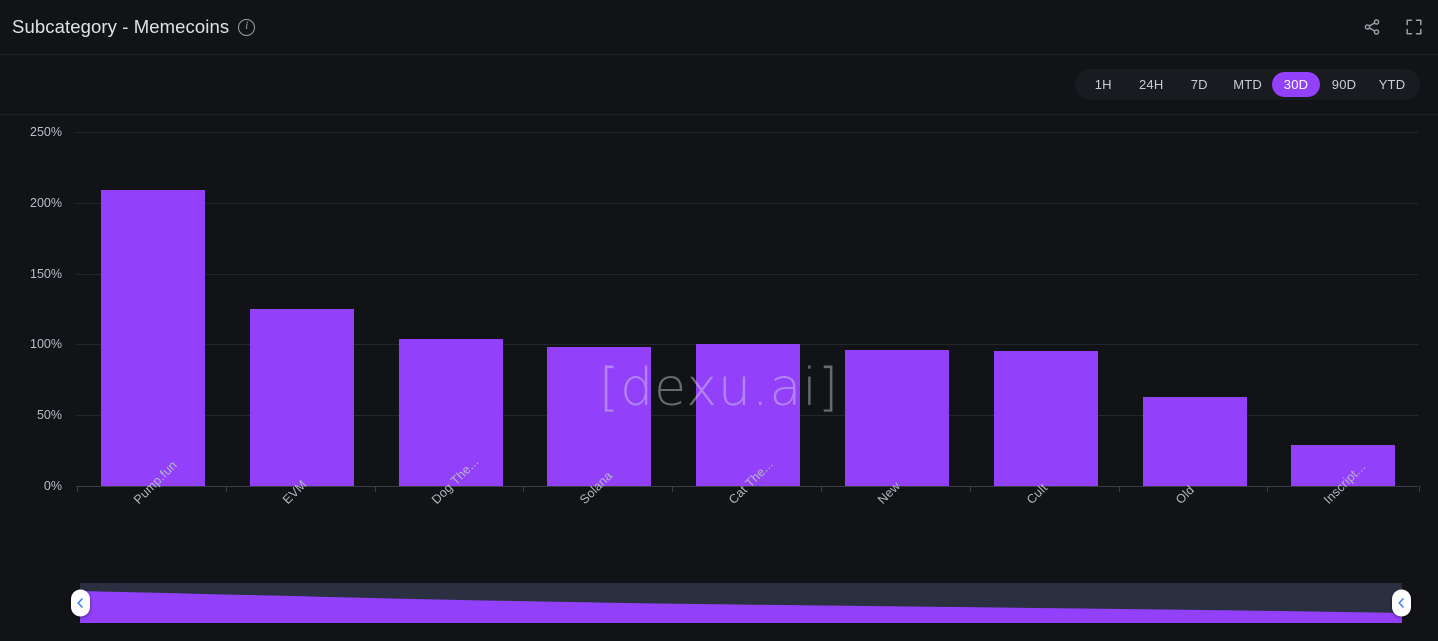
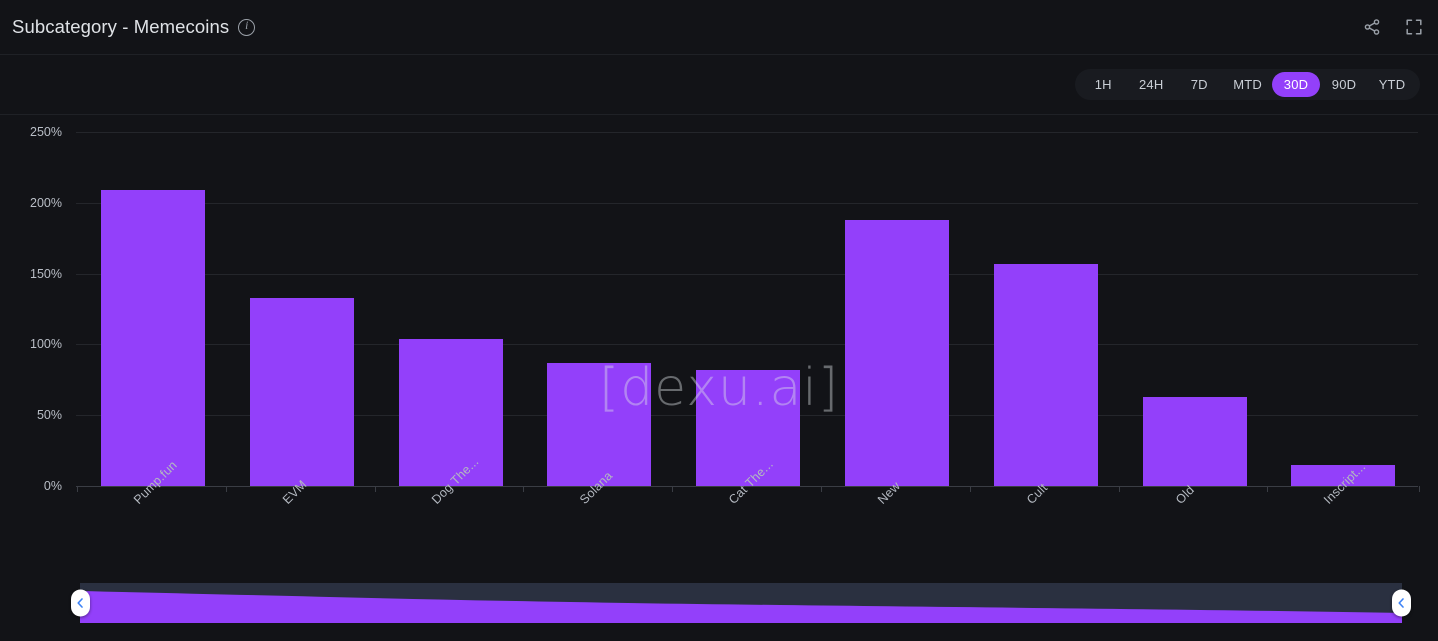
EVM: 125% -> 133%
Solana: 98% -> 87%
Cat The...: 100% -> 82%
New: 96% -> 188%
Cult: 95% -> 157%
Inscript...: 29% -> 15%
